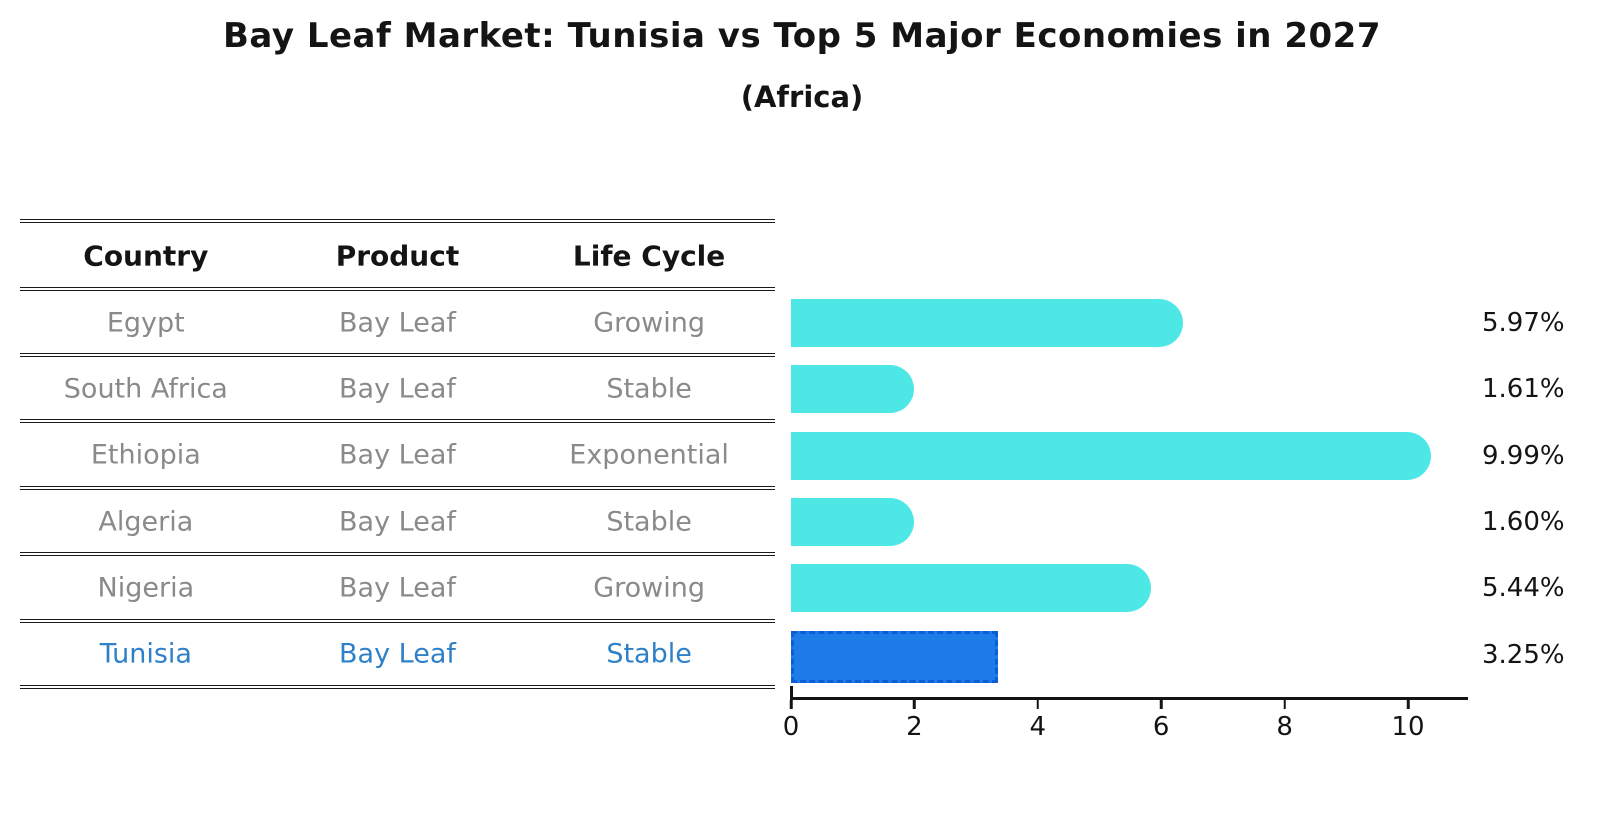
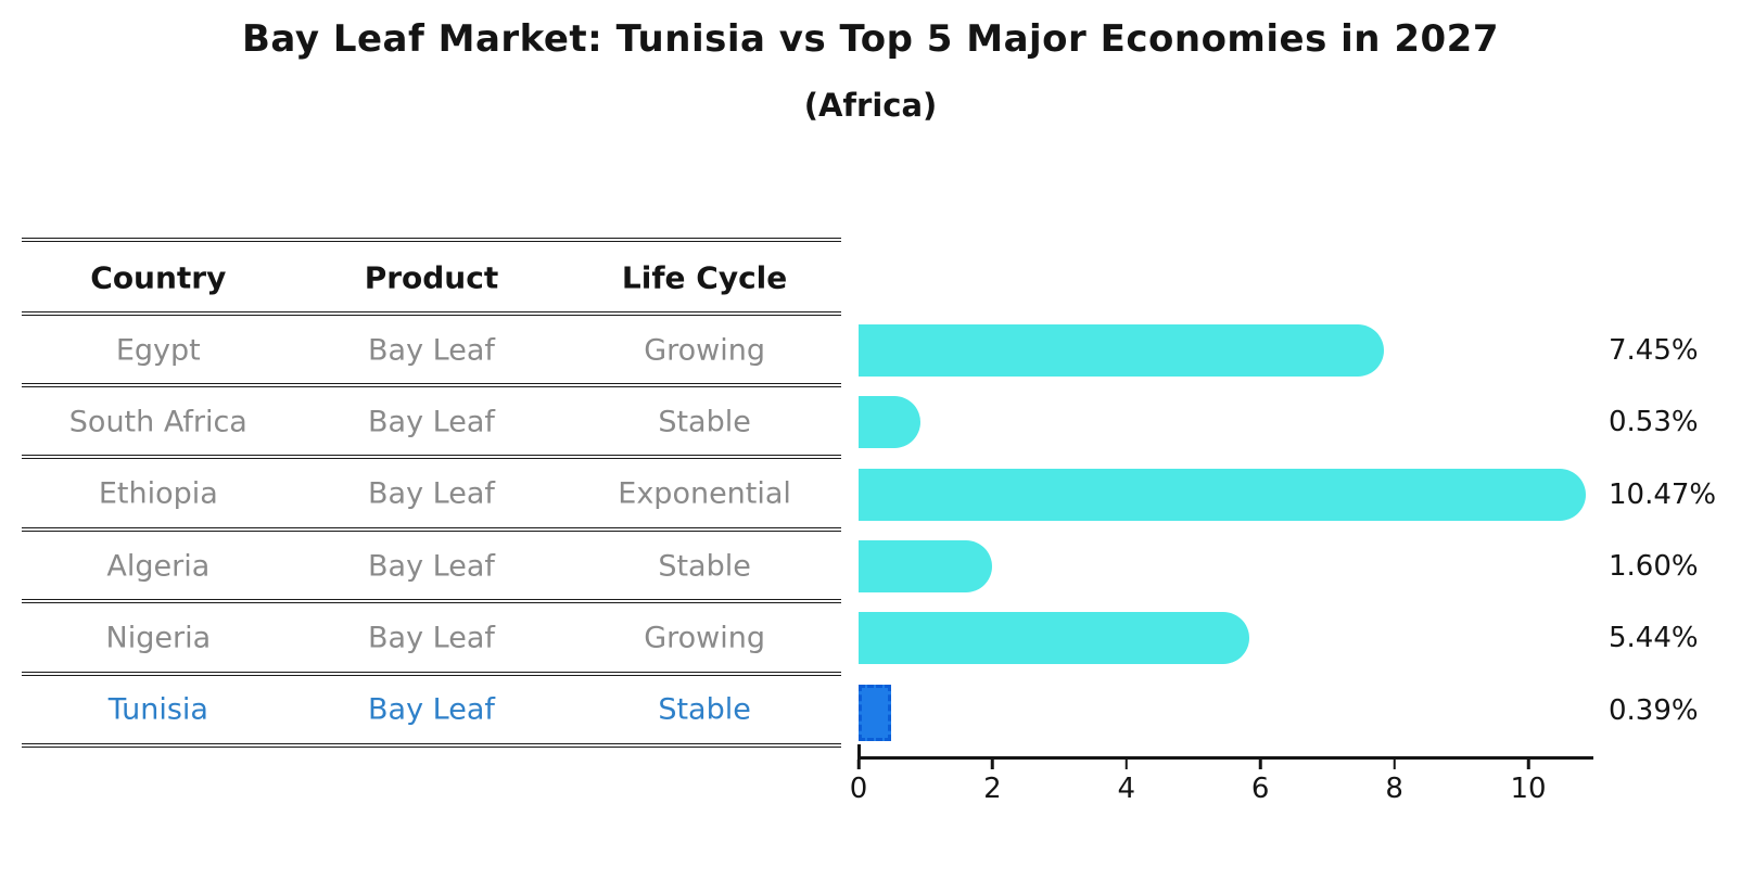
Egypt: 5.97% -> 7.45%
South Africa: 1.61% -> 0.53%
Ethiopia: 9.99% -> 10.47%
Tunisia: 3.25% -> 0.39%
